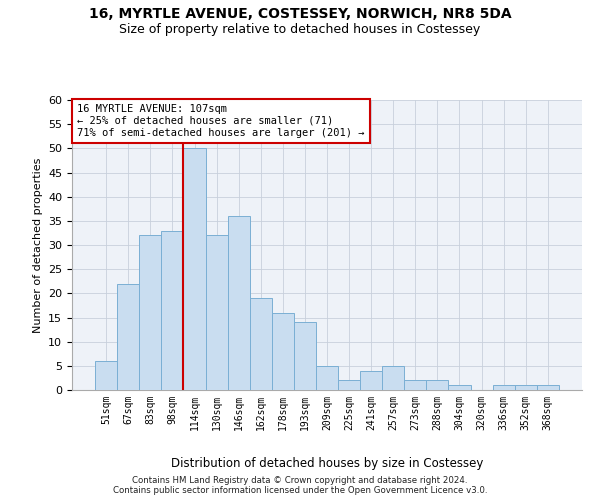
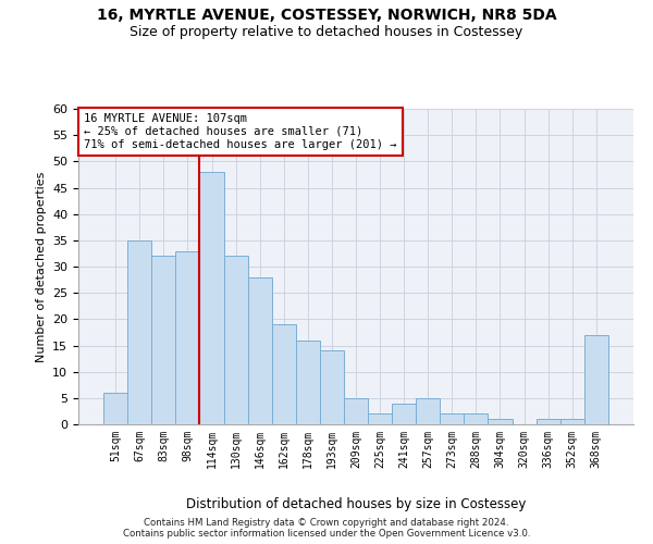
67sqm: 22 -> 35
114sqm: 50 -> 48
146sqm: 36 -> 28
368sqm: 1 -> 17
